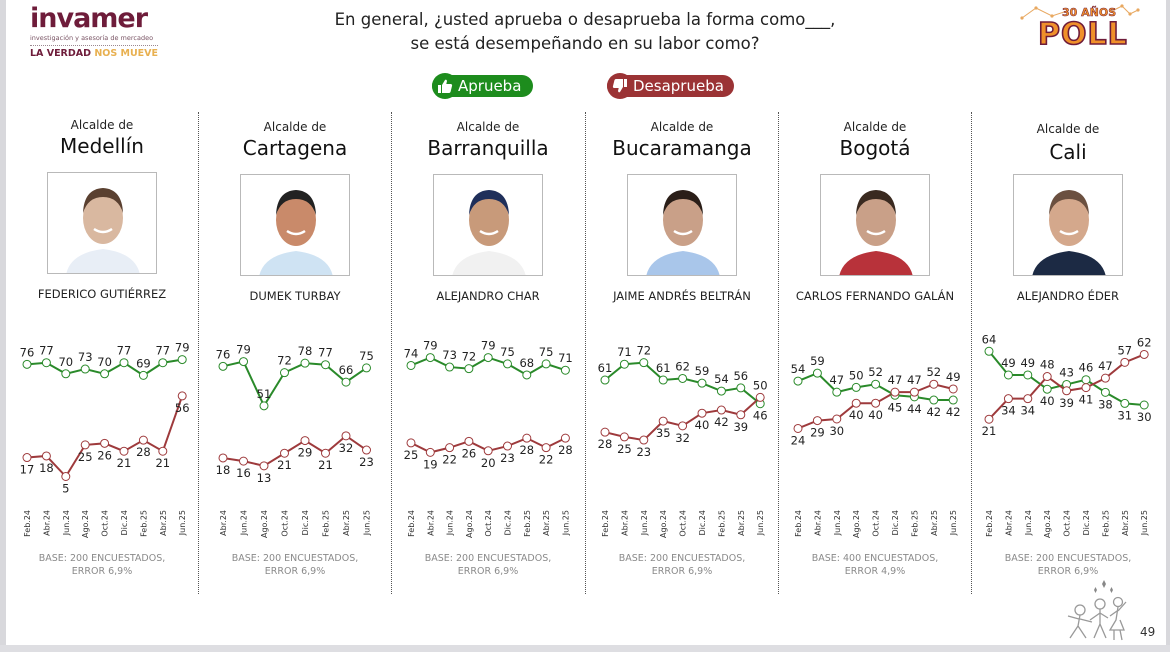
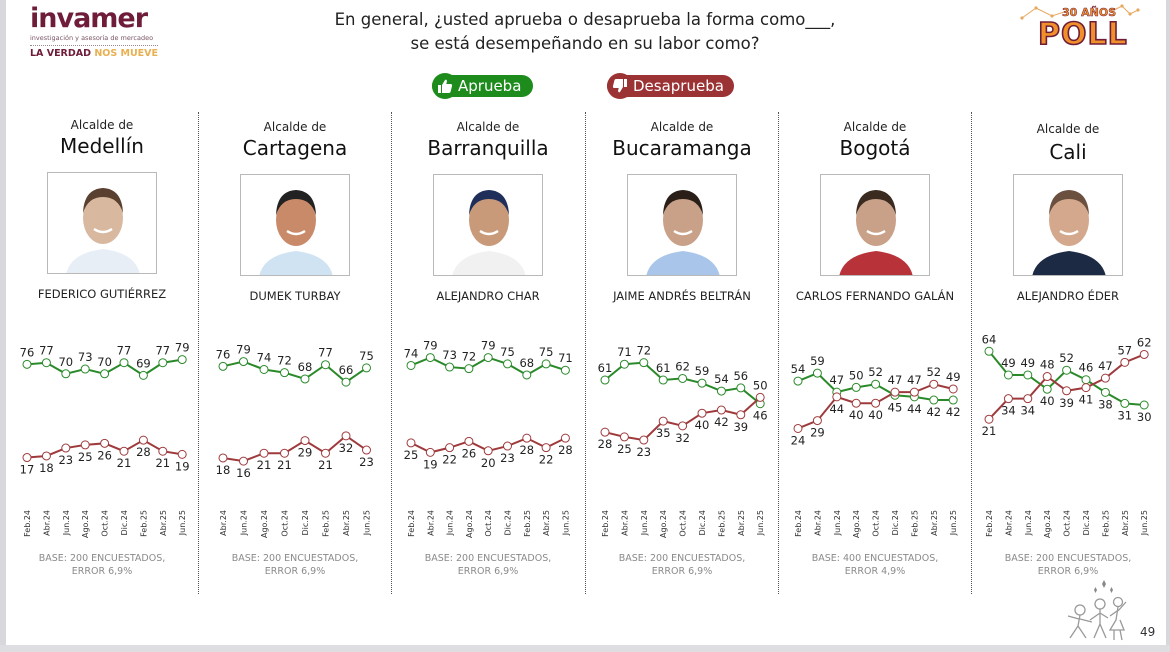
Alcalde de Medellín/Desaprueba/Jun.24: 5 -> 23
Alcalde de Medellín/Desaprueba/Jun.25: 56 -> 19
Alcalde de Cartagena/Aprueba/Ago.24: 51 -> 74
Alcalde de Cartagena/Desaprueba/Ago.24: 13 -> 21
Alcalde de Cartagena/Aprueba/Dic.24: 78 -> 68
Alcalde de Bogotá/Desaprueba/Jun.24: 30 -> 44
Alcalde de Cali/Aprueba/Oct.24: 43 -> 52
